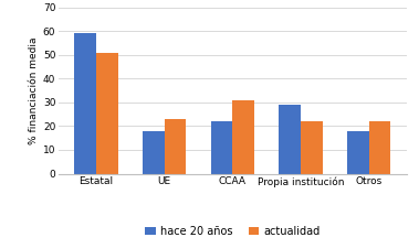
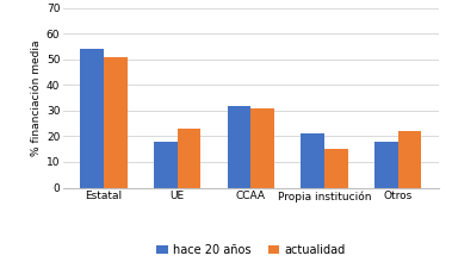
hace 20 años/Estatal: 59 -> 54
hace 20 años/CCAA: 22 -> 32
hace 20 años/Propia institución: 29 -> 21
actualidad/Propia institución: 22 -> 15
